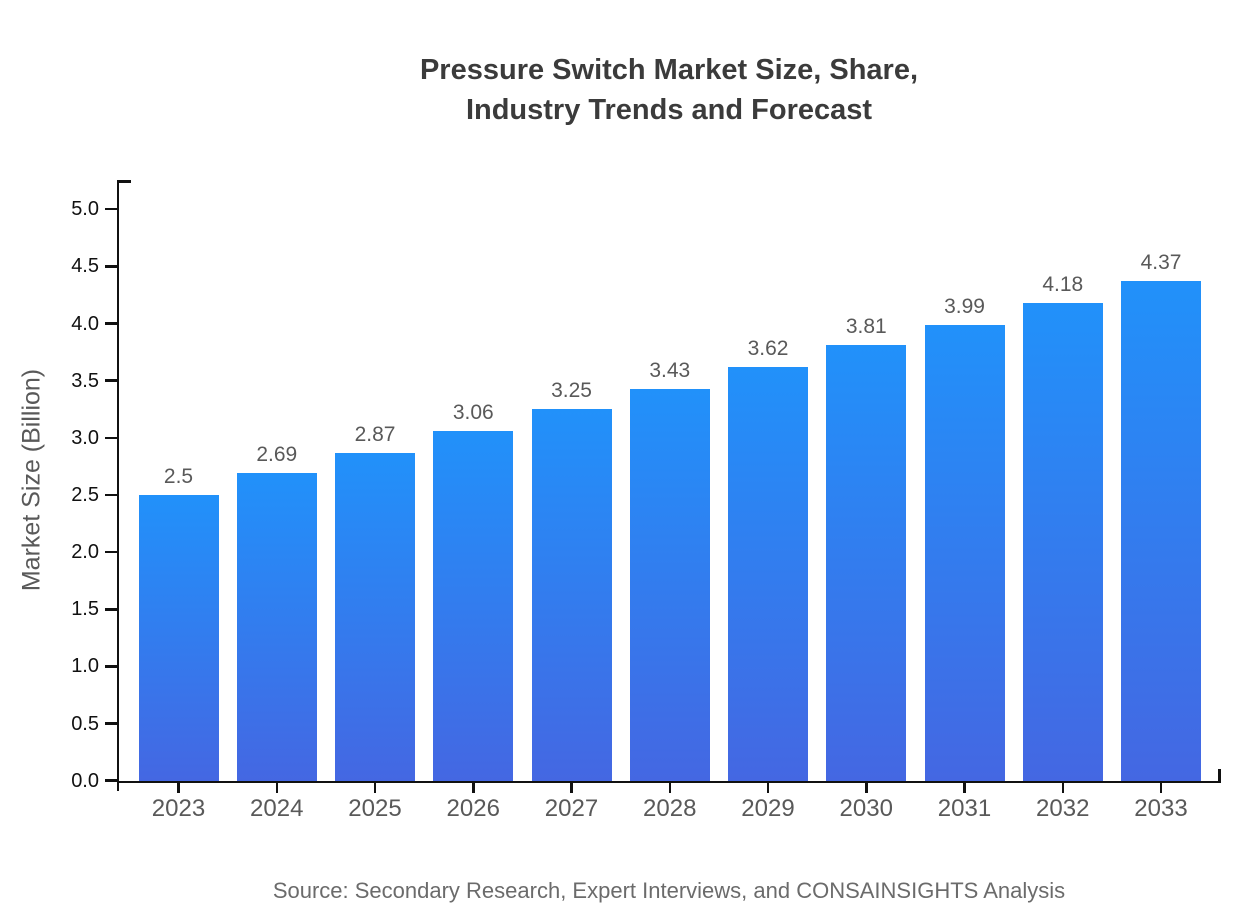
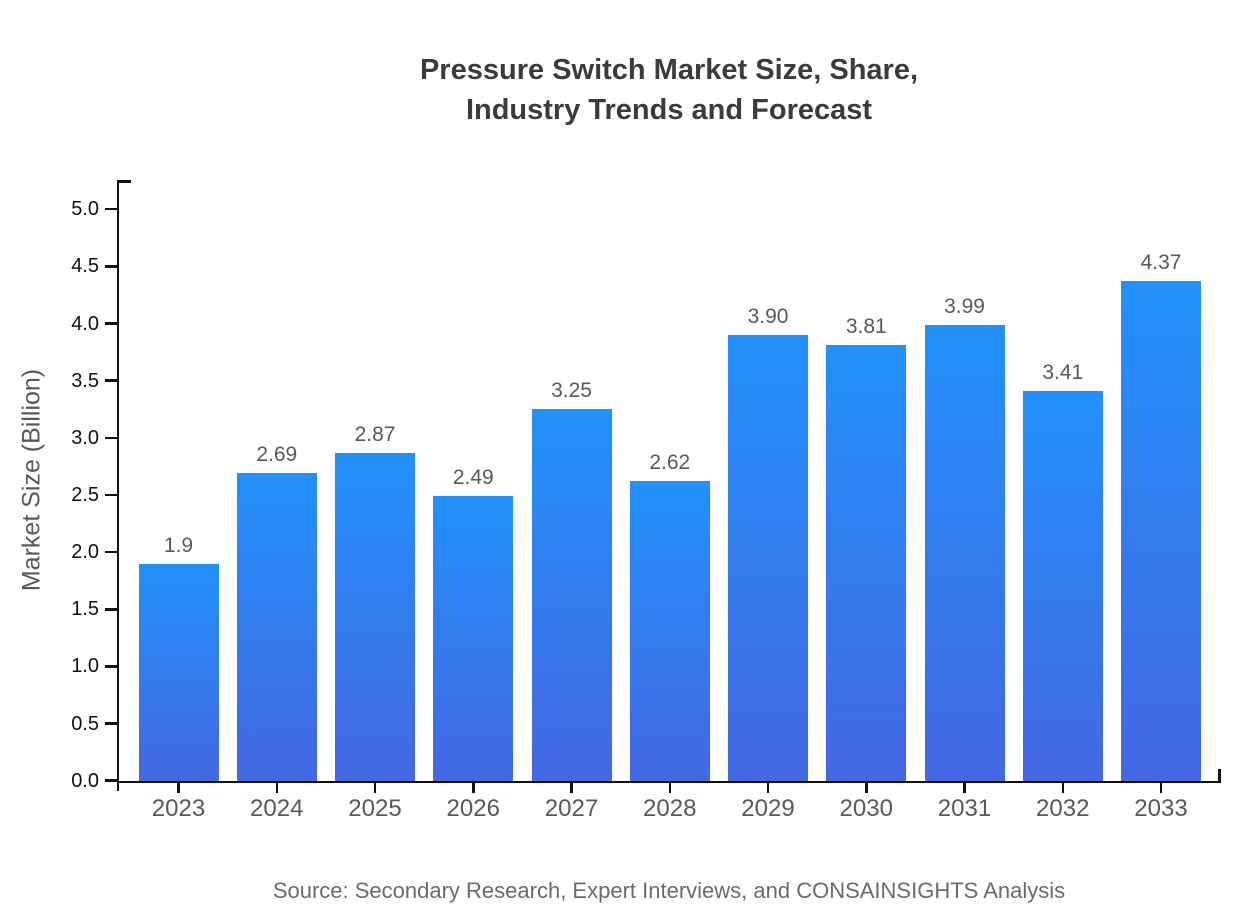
2023: 2.5 -> 1.9
2026: 3.06 -> 2.49
2028: 3.43 -> 2.62
2029: 3.62 -> 3.90
2032: 4.18 -> 3.41
